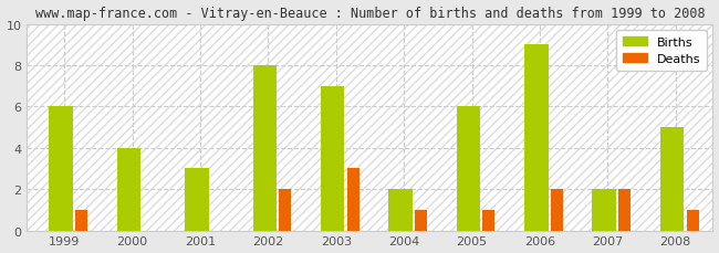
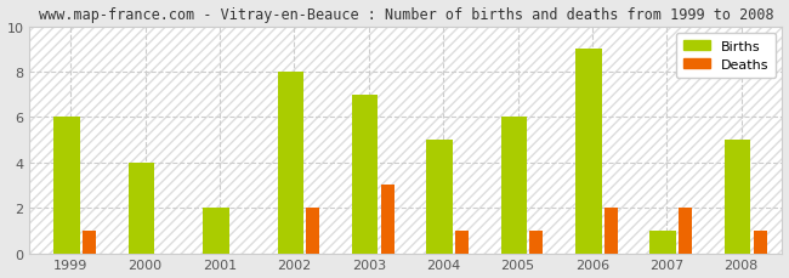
Births/2001: 3 -> 2
Births/2004: 2 -> 5
Births/2007: 2 -> 1
